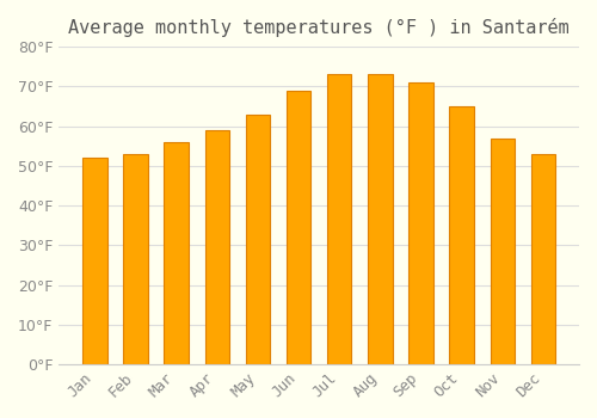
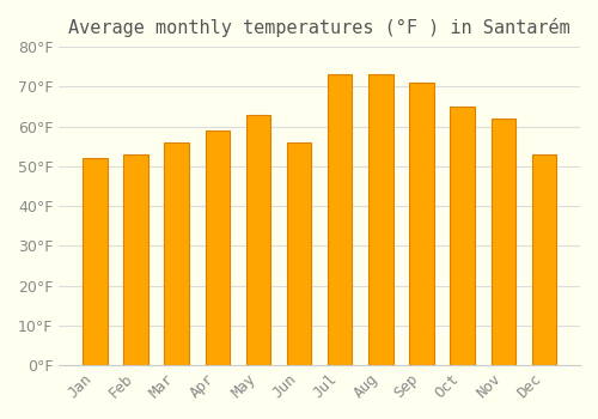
Jun: 69°F -> 56°F
Nov: 57°F -> 62°F
